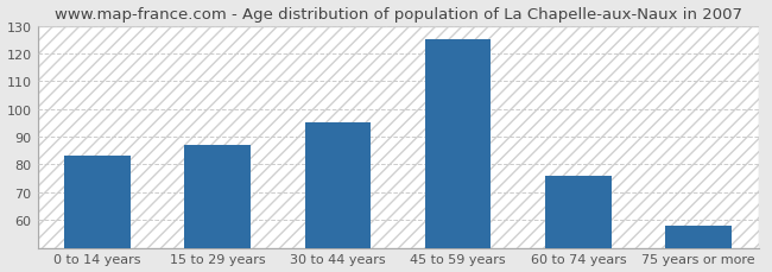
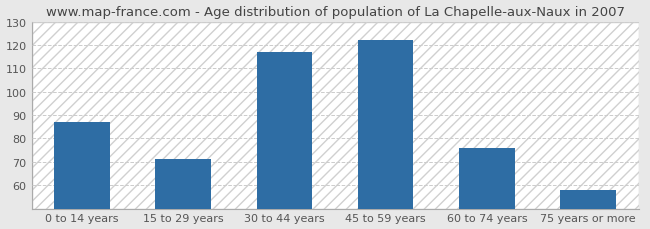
0 to 14 years: 83 -> 87
15 to 29 years: 87 -> 71
30 to 44 years: 95 -> 117
45 to 59 years: 125 -> 122
